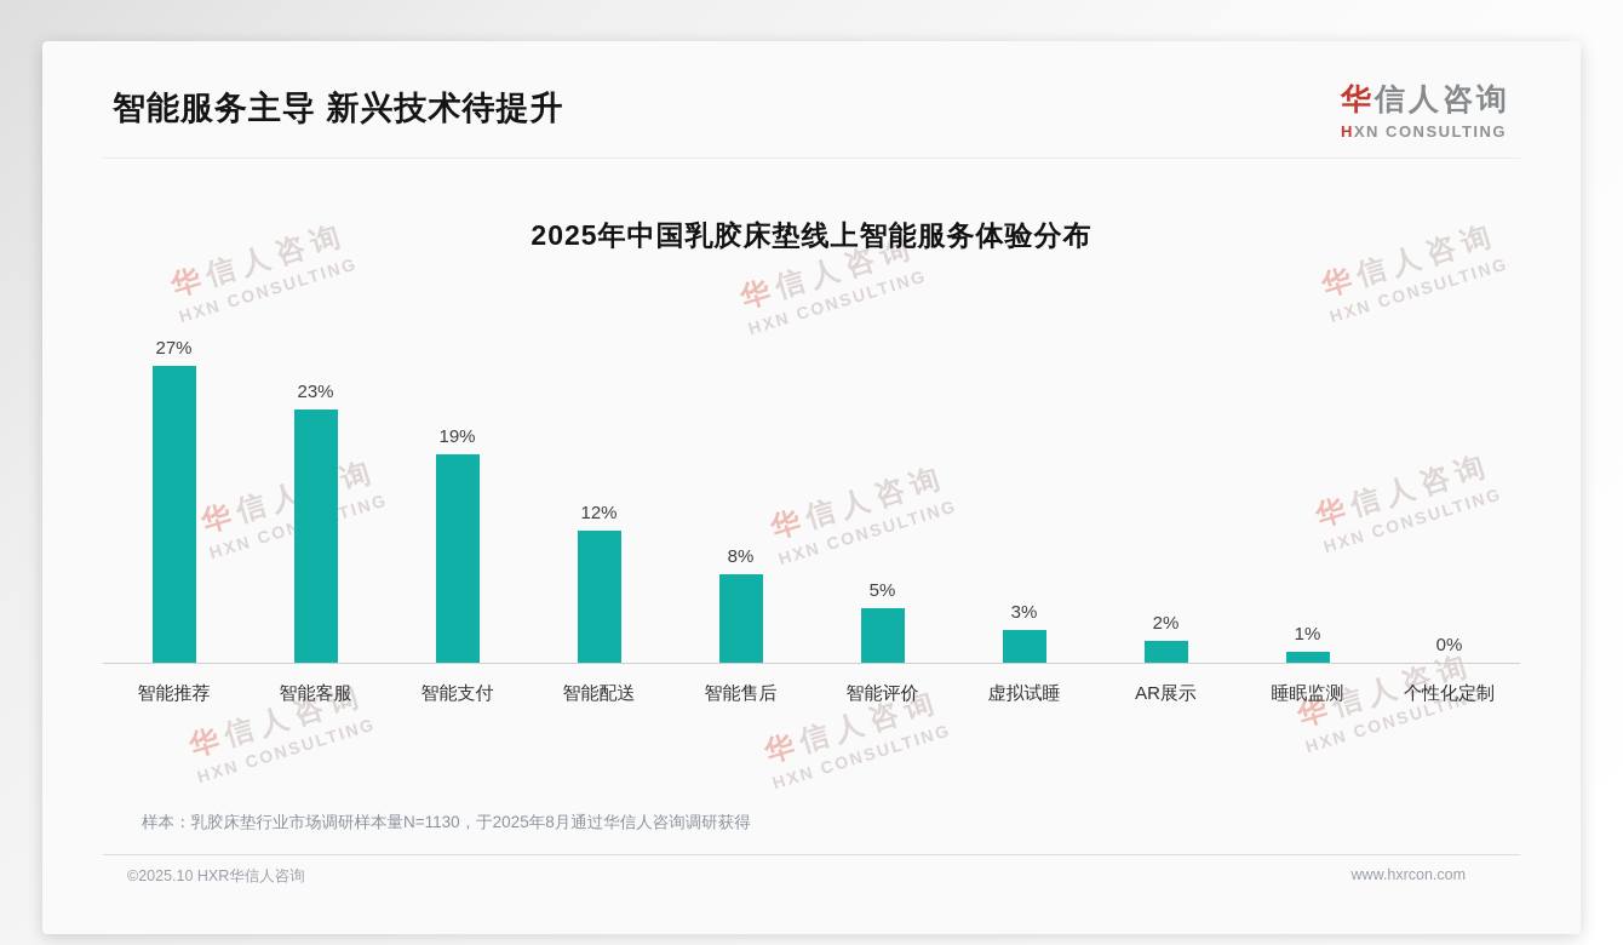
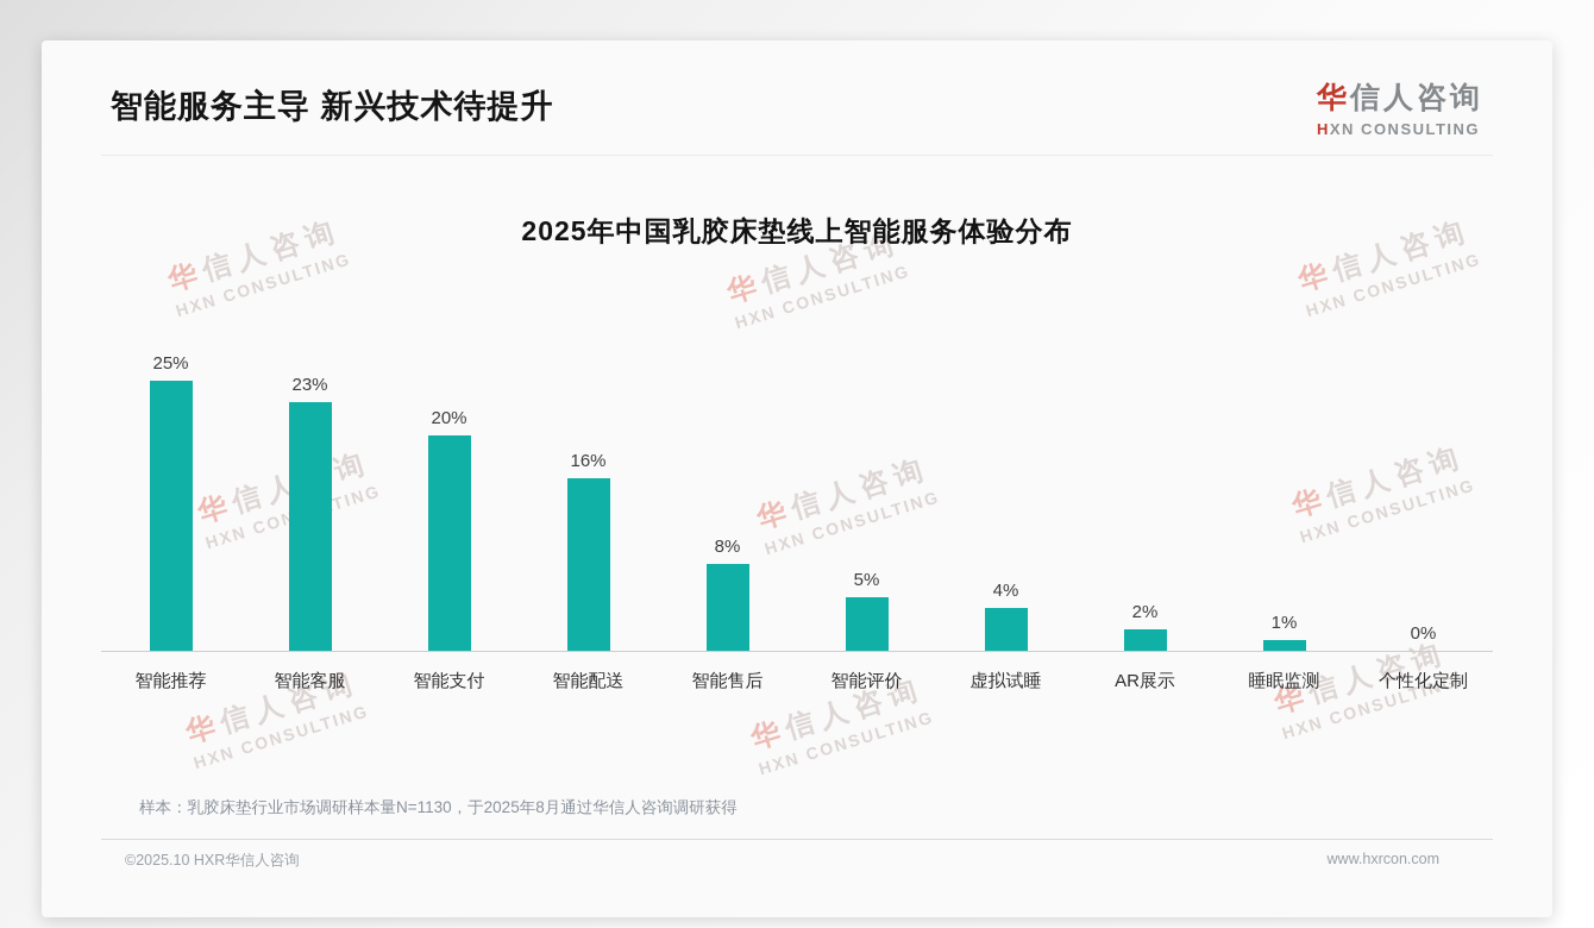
智能推荐: 27% -> 25%
智能支付: 19% -> 20%
智能配送: 12% -> 16%
虚拟试睡: 3% -> 4%
